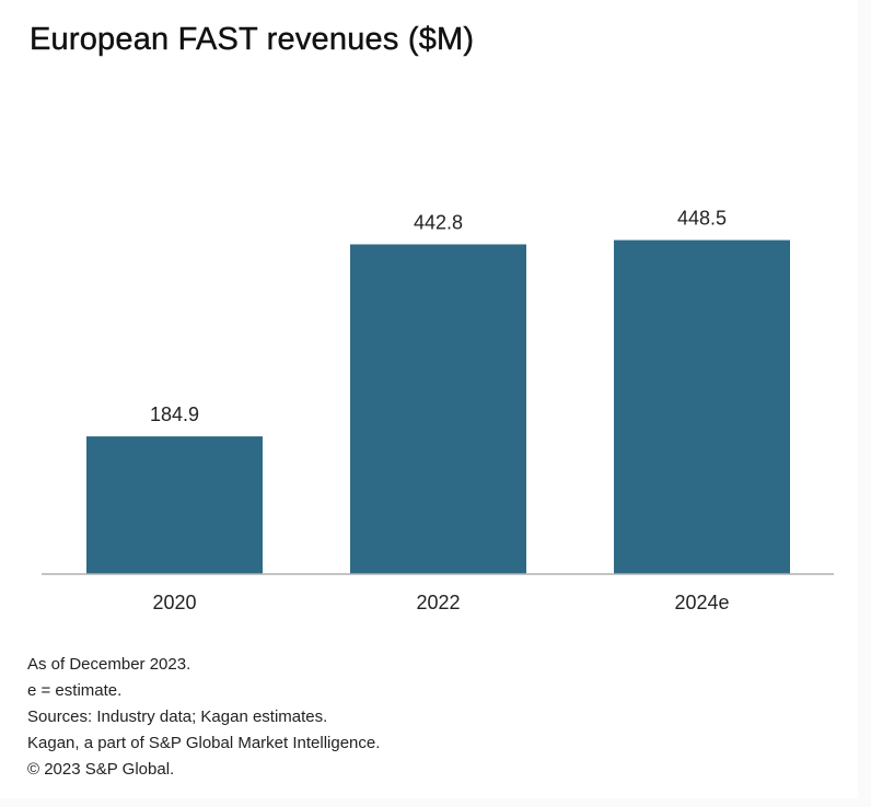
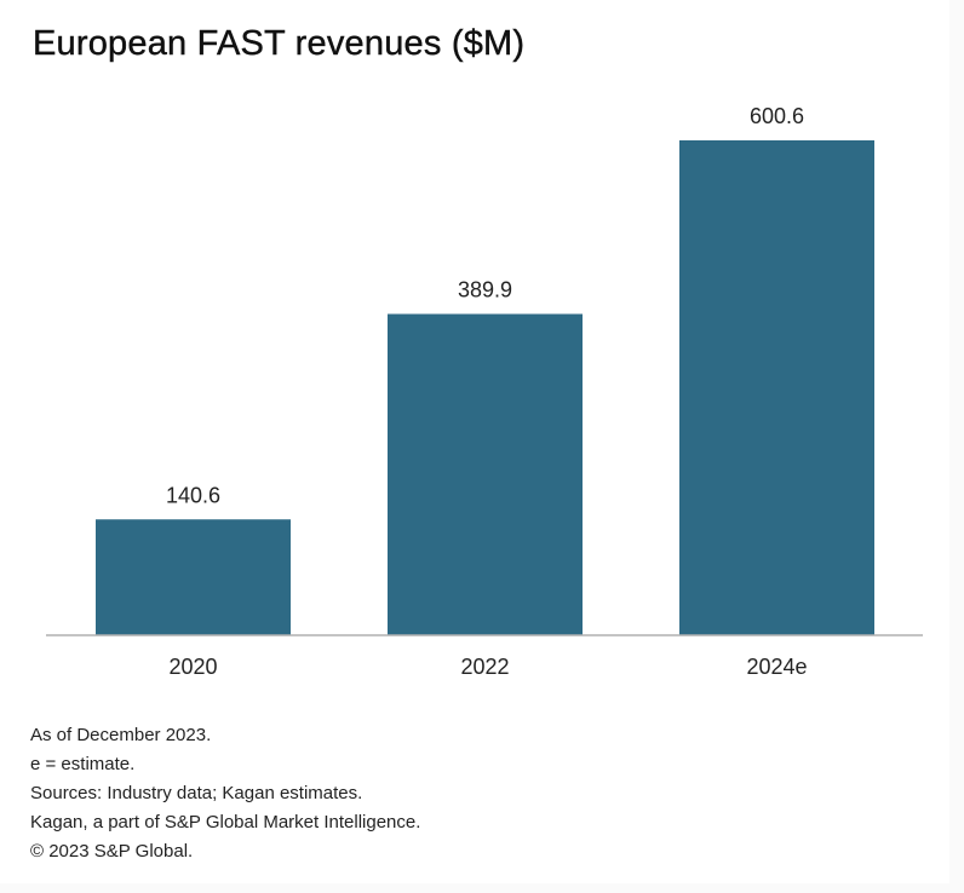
2020: 184.9 -> 140.6
2022: 442.8 -> 389.9
2024e: 448.5 -> 600.6
